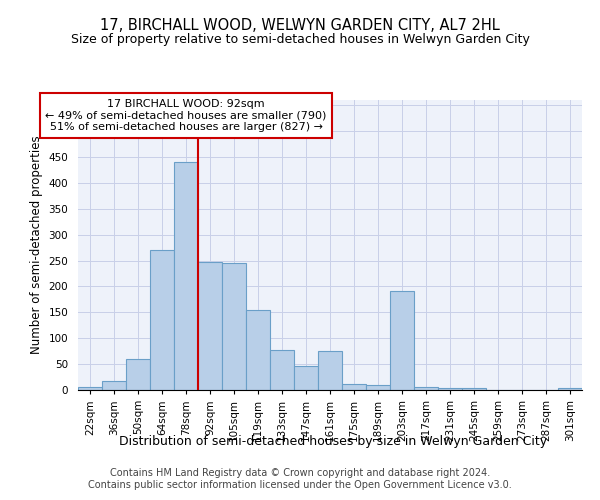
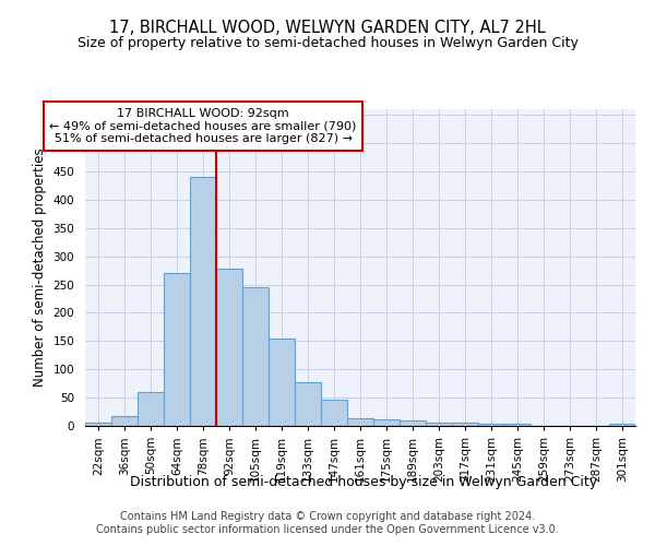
92sqm: 248 -> 278
161sqm: 76 -> 13
203sqm: 192 -> 6
